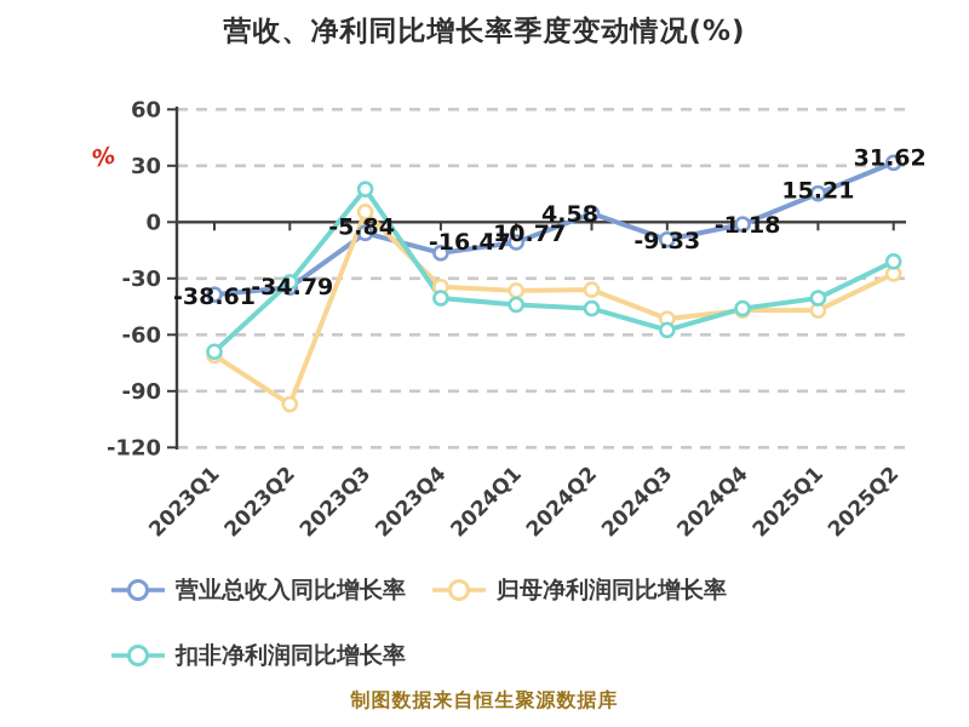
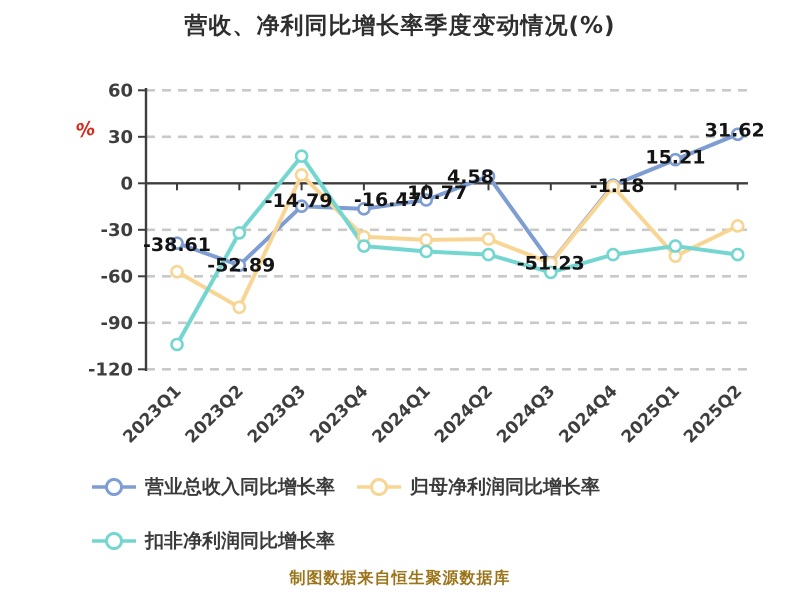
归母净利润同比增长率/2023Q1: -71 -> -57
扣非净利润同比增长率/2023Q1: -69 -> -104
营业总收入同比增长率/2023Q2: -34.79 -> -52.89
归母净利润同比增长率/2023Q2: -97 -> -80
营业总收入同比增长率/2023Q3: -5.84 -> -14.79
营业总收入同比增长率/2024Q3: -9.33 -> -51.23
归母净利润同比增长率/2024Q4: -47 -> -2
扣非净利润同比增长率/2025Q2: -21 -> -46
